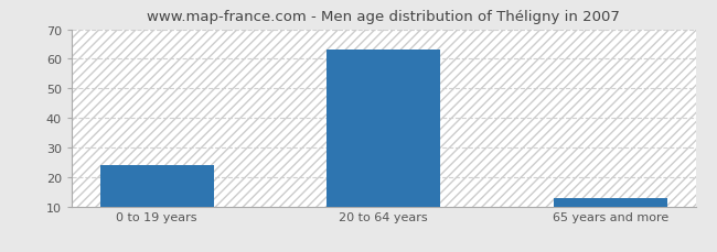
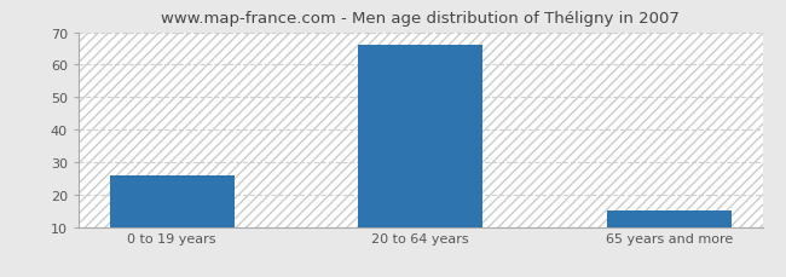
0 to 19 years: 24 -> 26
20 to 64 years: 63 -> 66
65 years and more: 13 -> 15
